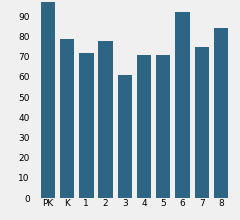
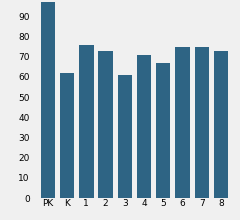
K: 79 -> 62
1: 72 -> 76
2: 78 -> 73
5: 71 -> 67
6: 92 -> 75
8: 84 -> 73
